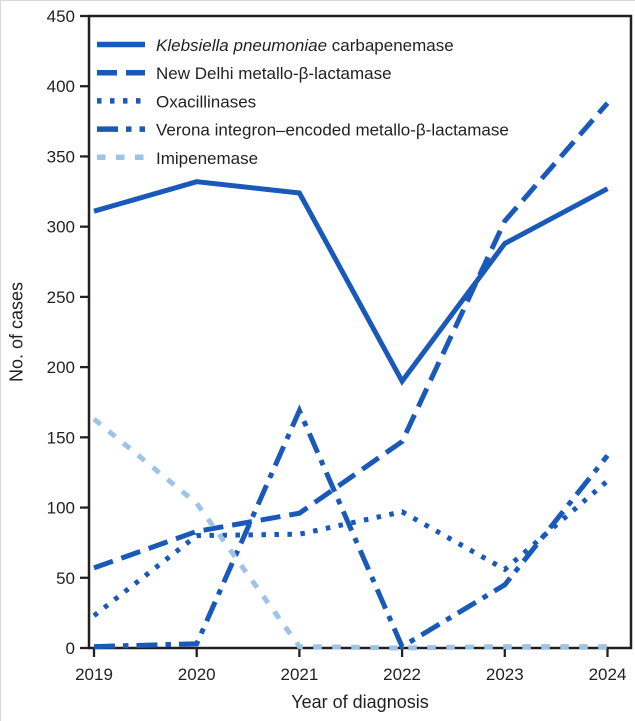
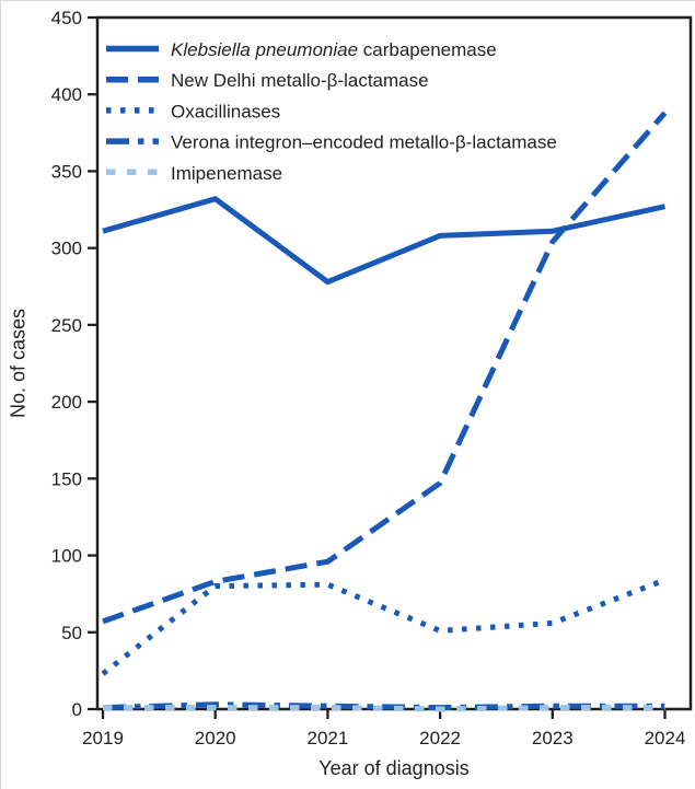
Imipenemase/2019: 163 -> 1
Imipenemase/2020: 103 -> 1
Klebsiella pneumoniae carbapenemase/2021: 324 -> 278
Verona integron–encoded metallo-β-lactamase/2021: 169 -> 2
Klebsiella pneumoniae carbapenemase/2022: 190 -> 308
Oxacillinases/2022: 97 -> 51
Klebsiella pneumoniae carbapenemase/2023: 288 -> 311
Verona integron–encoded metallo-β-lactamase/2023: 45 -> 2
Oxacillinases/2024: 119 -> 84
Verona integron–encoded metallo-β-lactamase/2024: 137 -> 2
